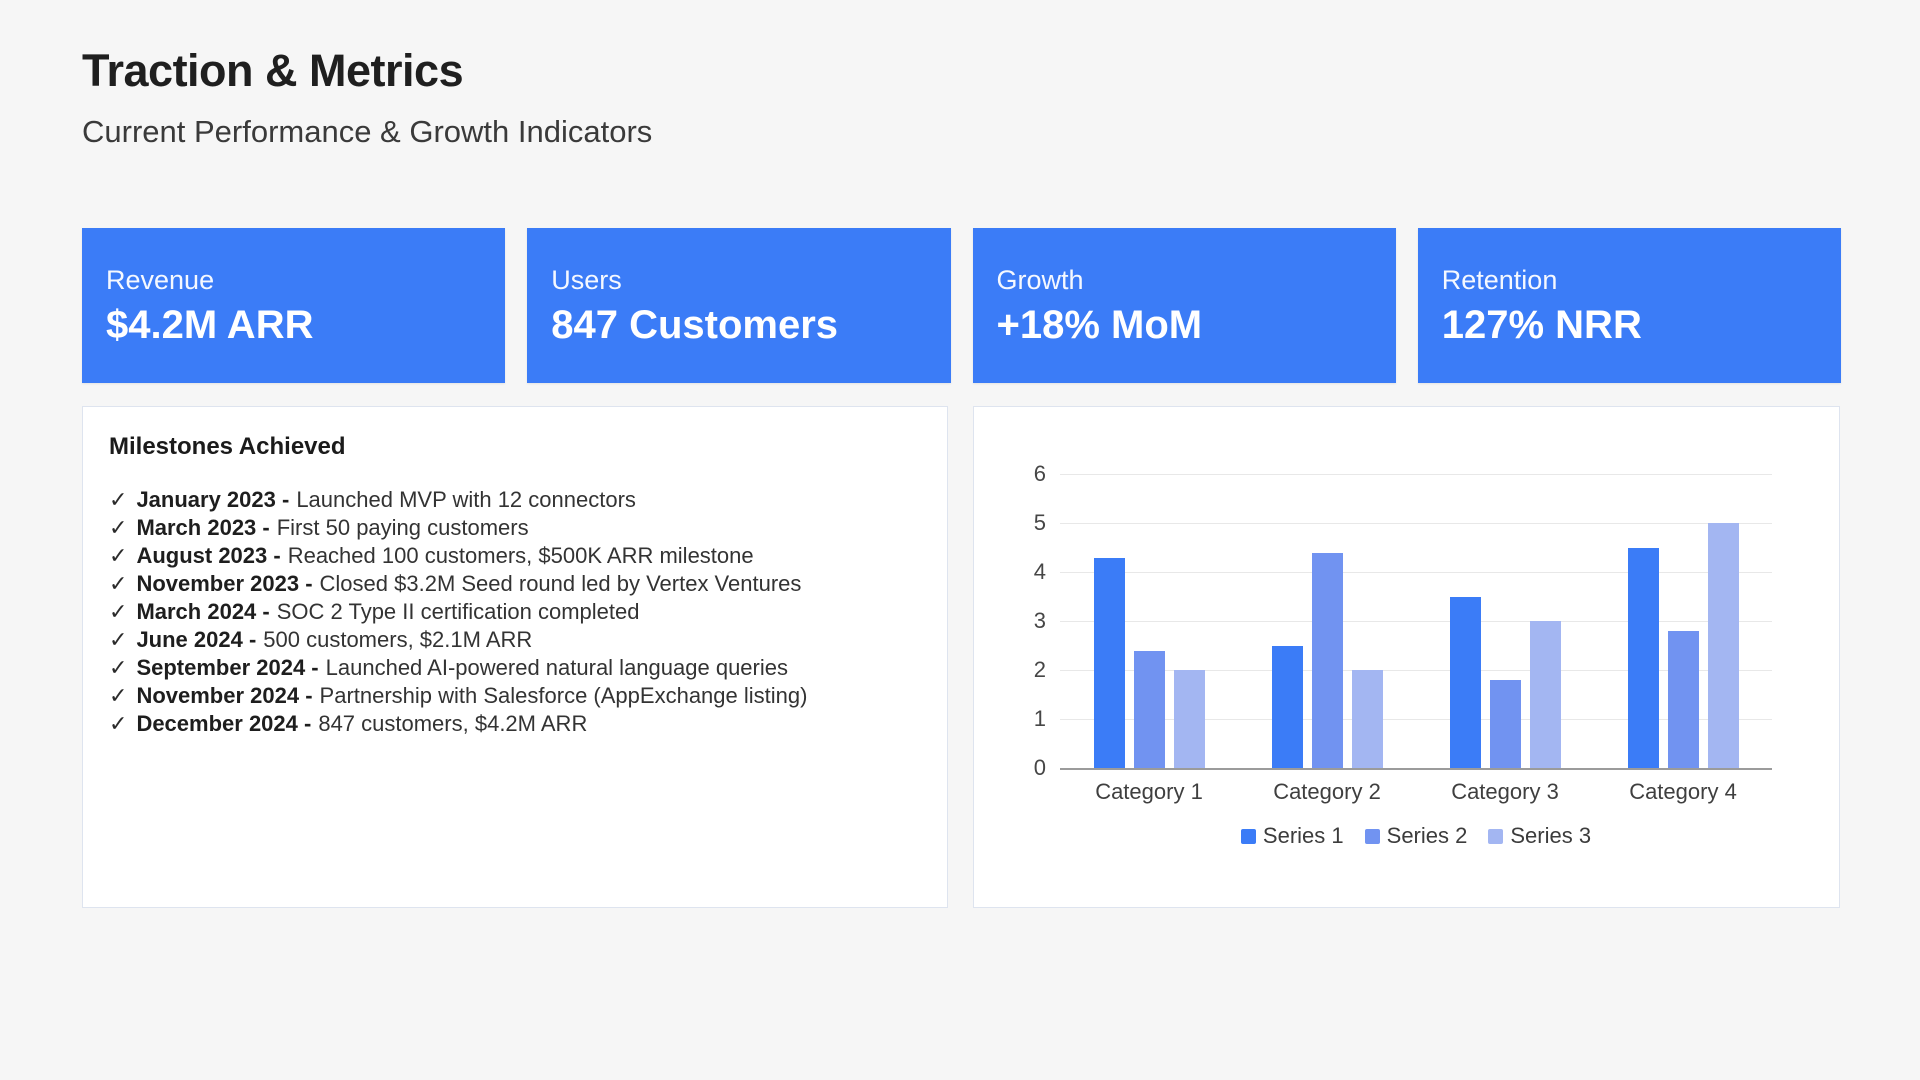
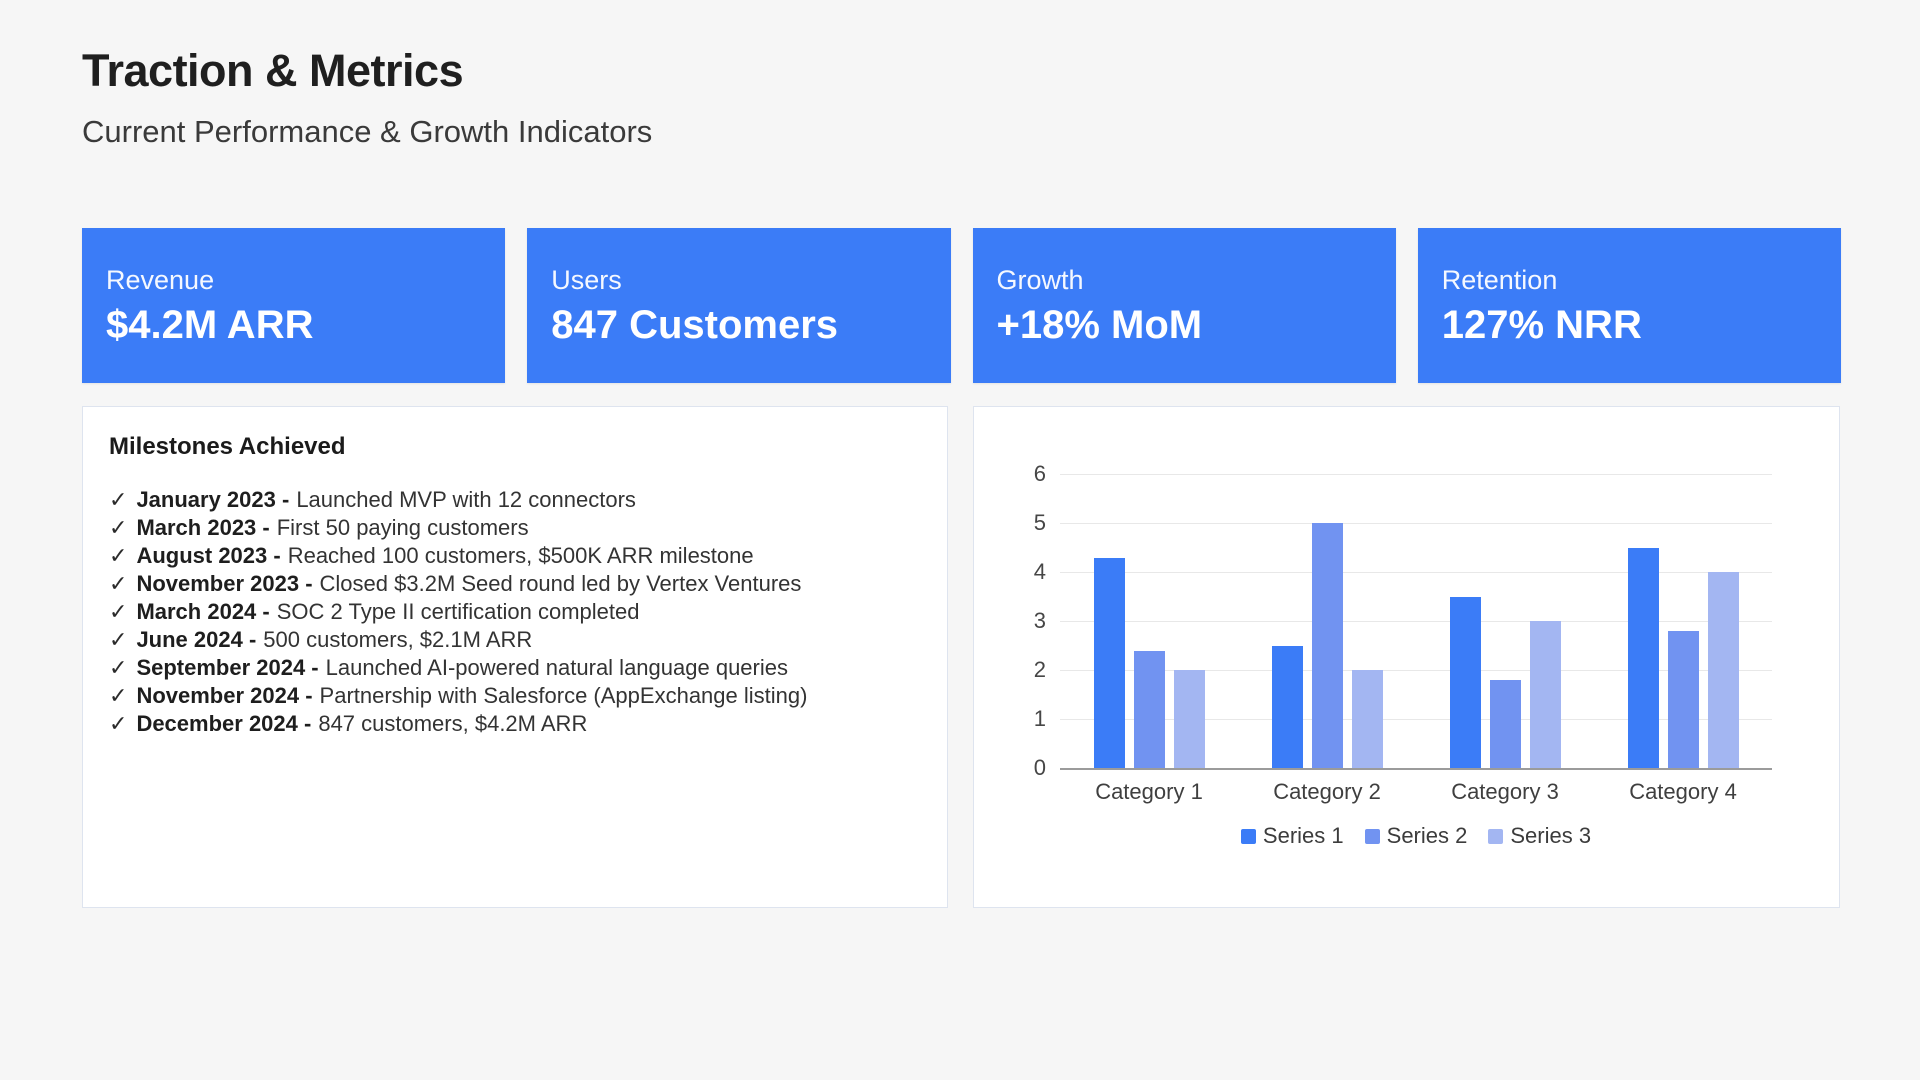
Series 2/Category 2: 4.4 -> 5.0
Series 3/Category 4: 5 -> 4
